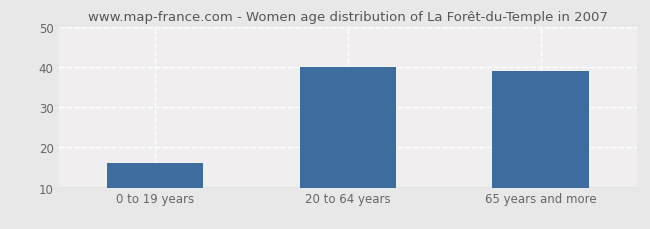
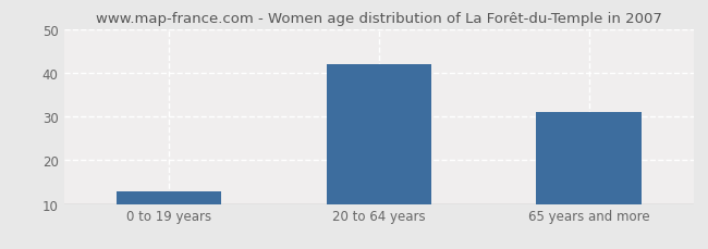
0 to 19 years: 16 -> 13
20 to 64 years: 40 -> 42
65 years and more: 39 -> 31
